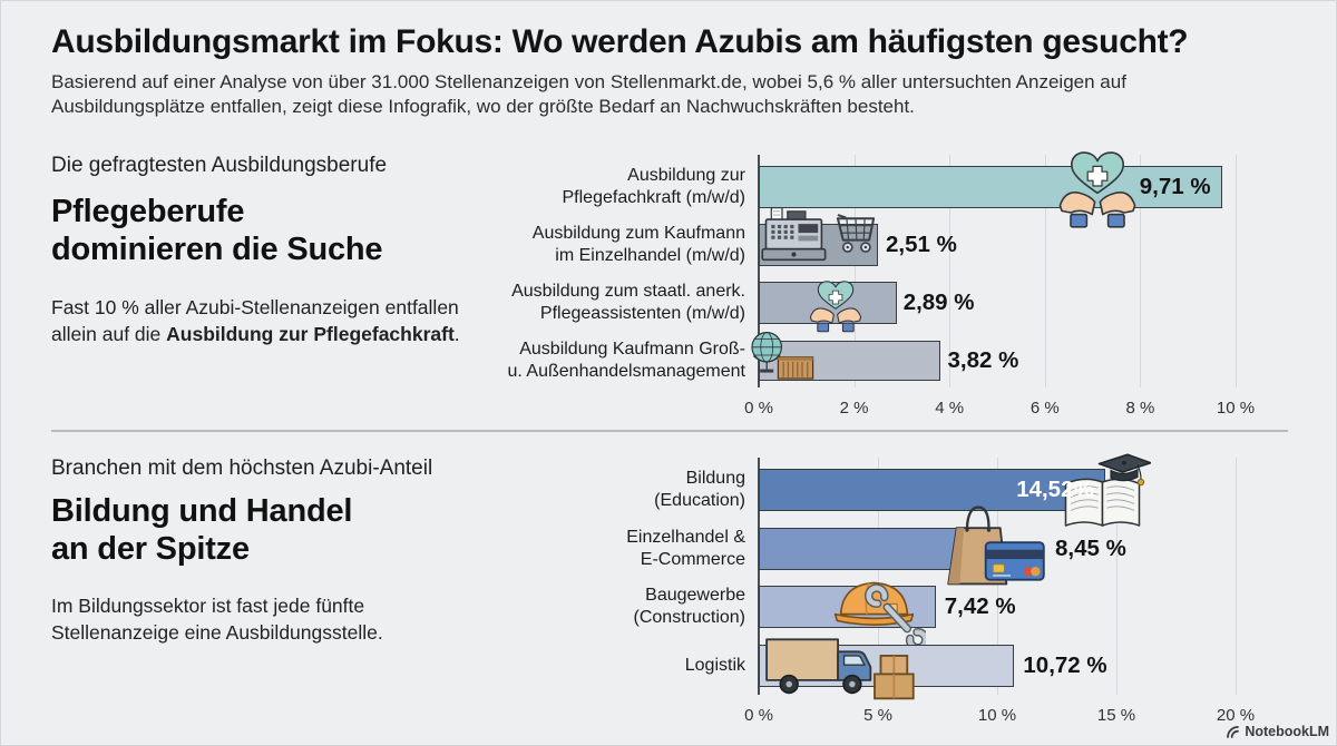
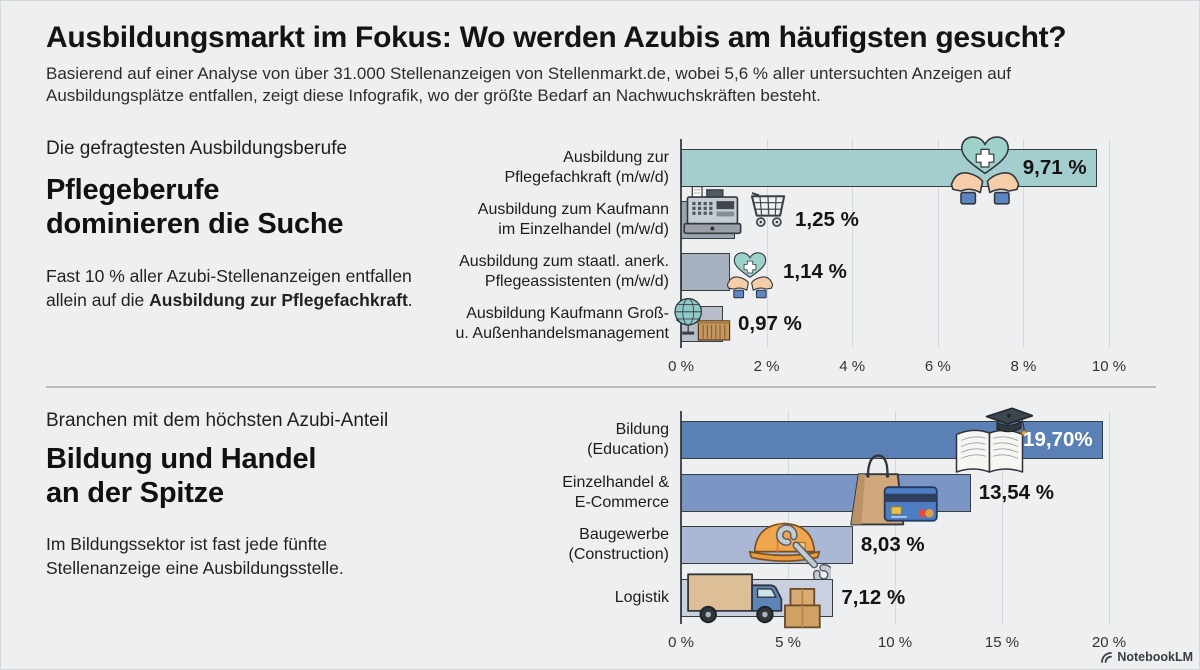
Die gefragtesten Ausbildungsberufe/Ausbildung zum Kaufmann im Einzelhandel (m/w/d): 2,51 -> 1,25
Die gefragtesten Ausbildungsberufe/Ausbildung zum staatl. anerk. Pflegeassistenten (m/w/d): 2,89 -> 1,14
Die gefragtesten Ausbildungsberufe/Ausbildung Kaufmann Groß- u. Außenhandelsmanagement: 3,82 -> 0,97
Branchen mit dem höchsten Azubi-Anteil/Bildung (Education): 14,52% -> 19,70%
Branchen mit dem höchsten Azubi-Anteil/Einzelhandel & E-Commerce: 8,45 -> 13,54
Branchen mit dem höchsten Azubi-Anteil/Baugewerbe (Construction): 7,42 -> 8,03
Branchen mit dem höchsten Azubi-Anteil/Logistik: 10,72 -> 7,12
